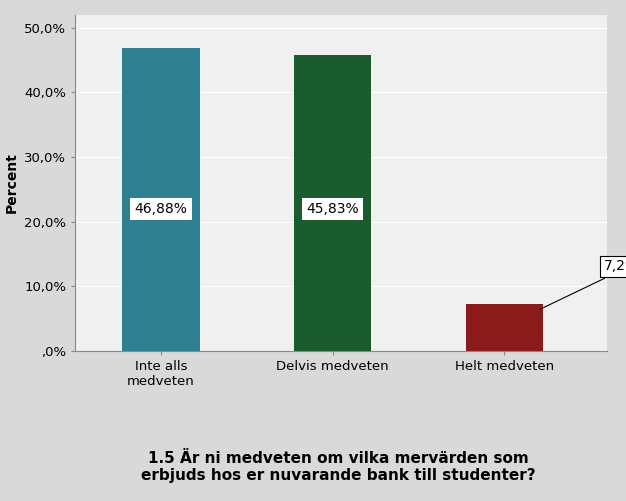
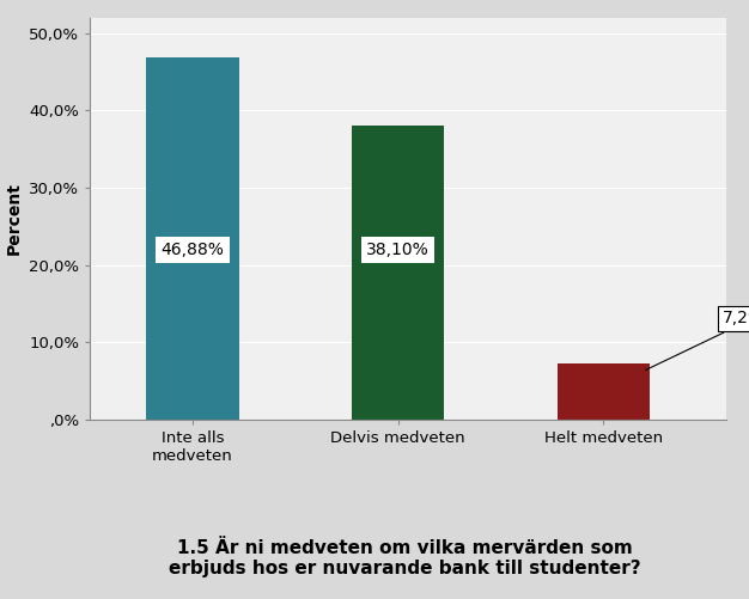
Delvis medveten: 45,83% -> 38,10%
